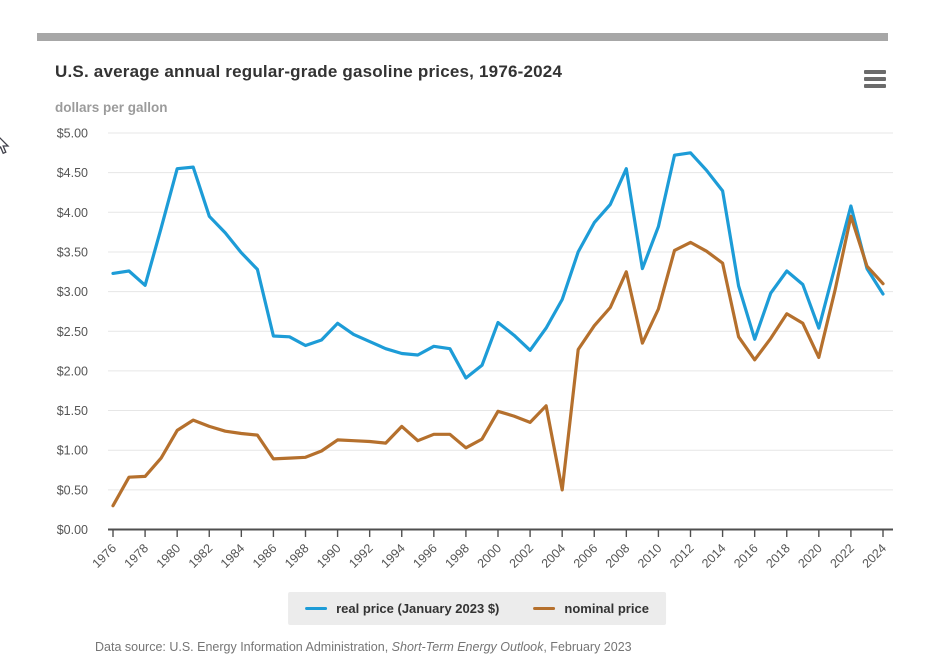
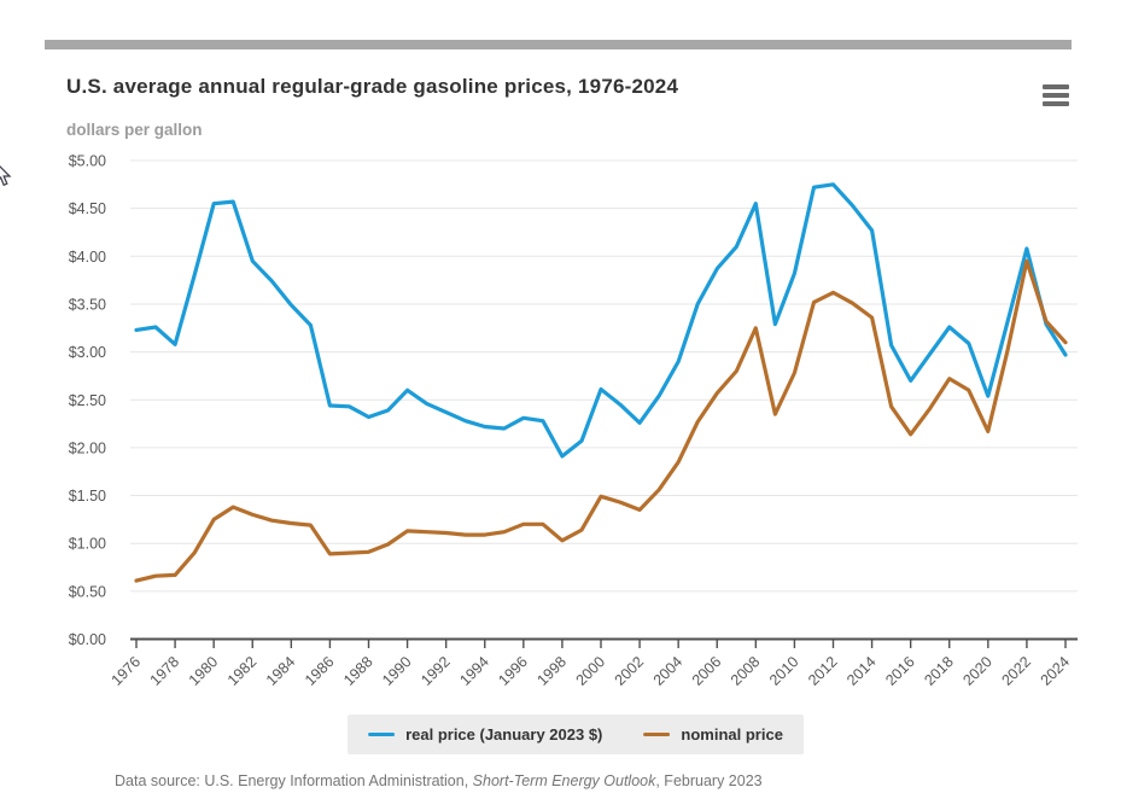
nominal price/1976: $0.3 -> $0.6
nominal price/1994: $1.3 -> $1.1
nominal price/2004: $0.5 -> $1.9
real price (January 2023 $)/2016: $2.4 -> $2.7
